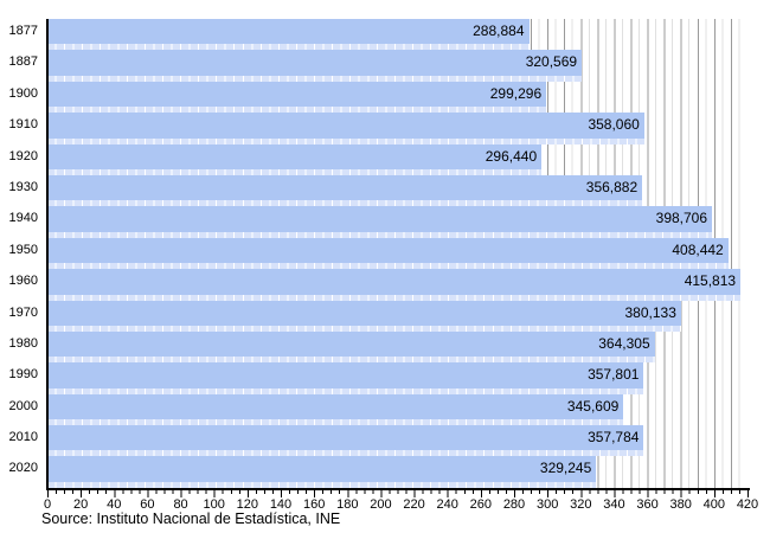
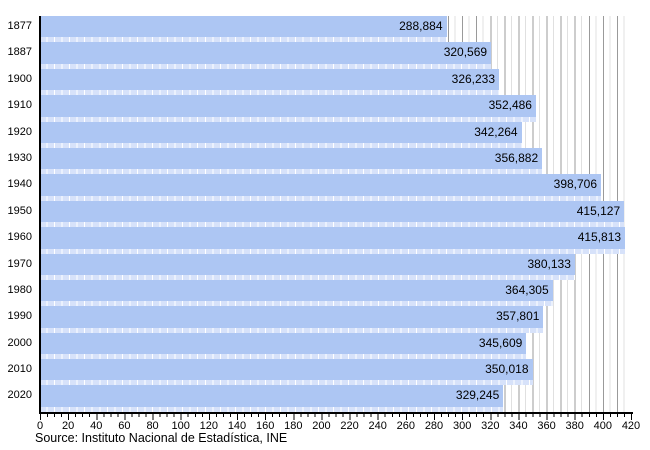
1900: 299,296 -> 326,233
1910: 358,060 -> 352,486
1920: 296,440 -> 342,264
1950: 408,442 -> 415,127
2010: 357,784 -> 350,018
